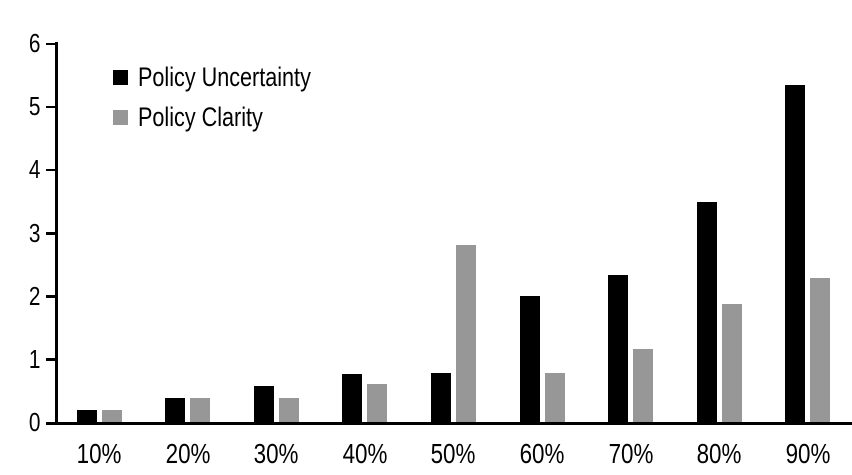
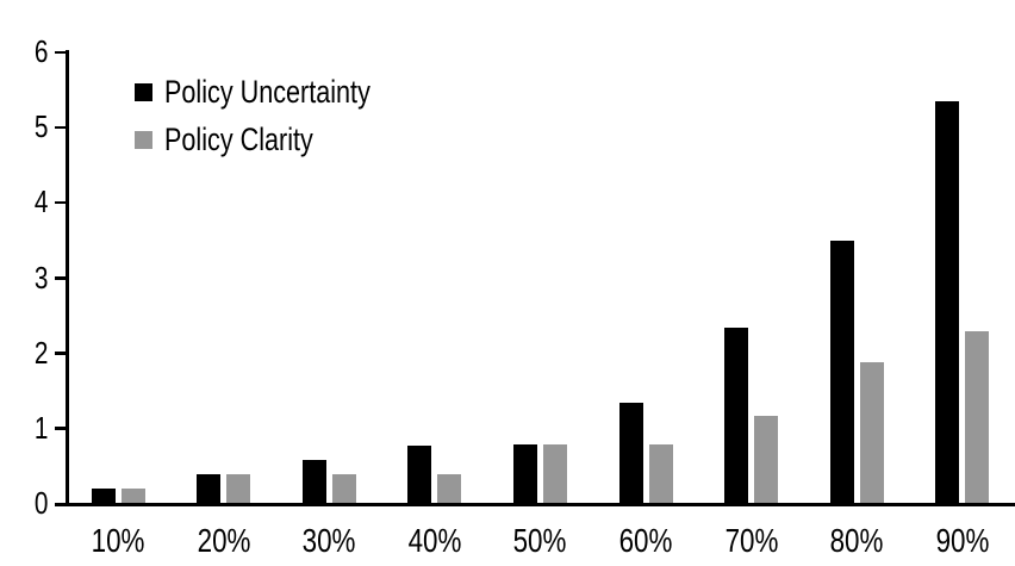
Policy Clarity/40%: 0.6 -> 0.4
Policy Clarity/50%: 2.8 -> 0.8
Policy Uncertainty/60%: 2.0 -> 1.3
